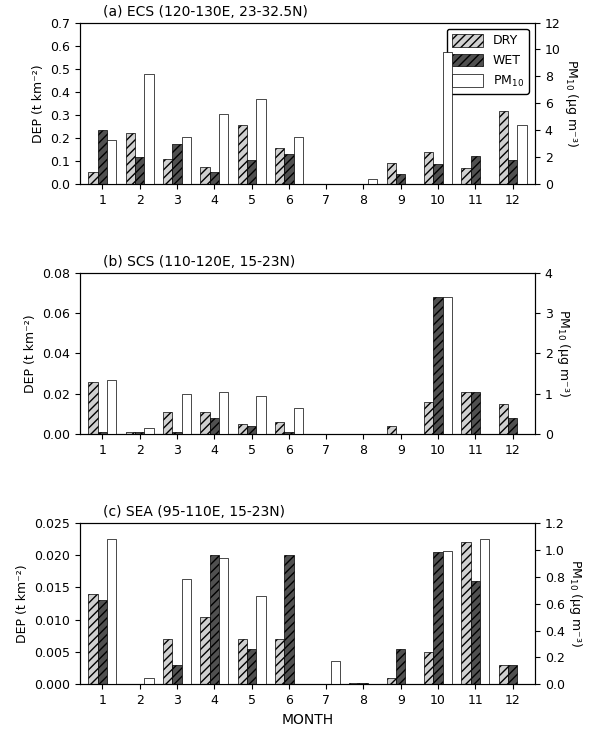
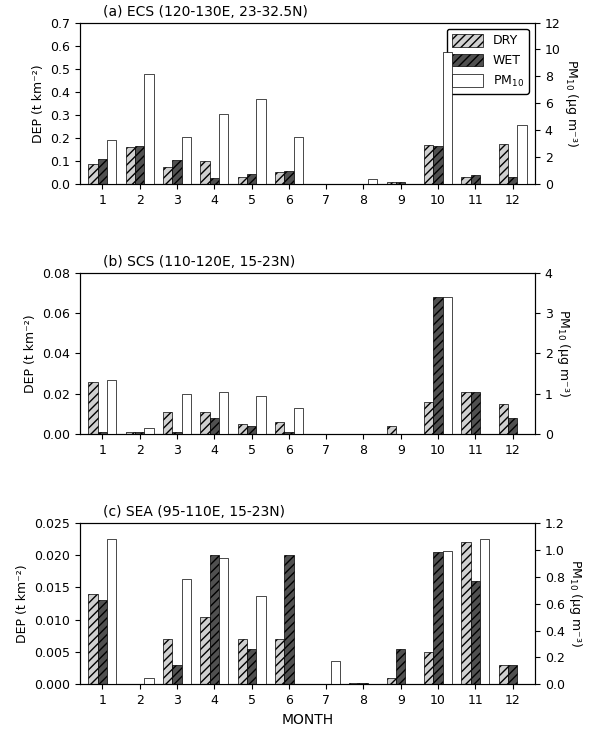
(a) ECS (120-130E, 23-32.5N)/DRY/1: 0.050 -> 0.085
(a) ECS (120-130E, 23-32.5N)/WET/1: 0.235 -> 0.110
(a) ECS (120-130E, 23-32.5N)/DRY/2: 0.220 -> 0.160
(a) ECS (120-130E, 23-32.5N)/WET/2: 0.115 -> 0.165
(a) ECS (120-130E, 23-32.5N)/DRY/3: 0.110 -> 0.075
(a) ECS (120-130E, 23-32.5N)/WET/3: 0.175 -> 0.105
(a) ECS (120-130E, 23-32.5N)/DRY/4: 0.075 -> 0.100
(a) ECS (120-130E, 23-32.5N)/WET/4: 0.050 -> 0.025
(a) ECS (120-130E, 23-32.5N)/DRY/5: 0.255 -> 0.030
(a) ECS (120-130E, 23-32.5N)/WET/5: 0.105 -> 0.045
(a) ECS (120-130E, 23-32.5N)/DRY/6: 0.155 -> 0.050
(a) ECS (120-130E, 23-32.5N)/WET/6: 0.130 -> 0.055
(a) ECS (120-130E, 23-32.5N)/DRY/9: 0.090 -> 0.010
(a) ECS (120-130E, 23-32.5N)/WET/9: 0.045 -> 0.010
(a) ECS (120-130E, 23-32.5N)/DRY/10: 0.140 -> 0.170
(a) ECS (120-130E, 23-32.5N)/WET/10: 0.085 -> 0.165
(a) ECS (120-130E, 23-32.5N)/DRY/11: 0.070 -> 0.030
(a) ECS (120-130E, 23-32.5N)/WET/11: 0.120 -> 0.040
(a) ECS (120-130E, 23-32.5N)/DRY/12: 0.315 -> 0.175
(a) ECS (120-130E, 23-32.5N)/WET/12: 0.105 -> 0.030
